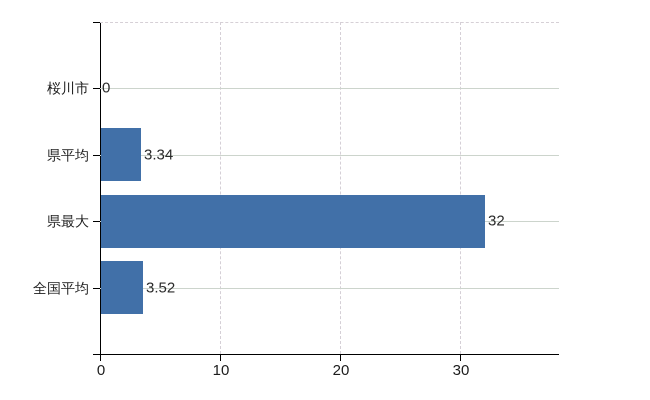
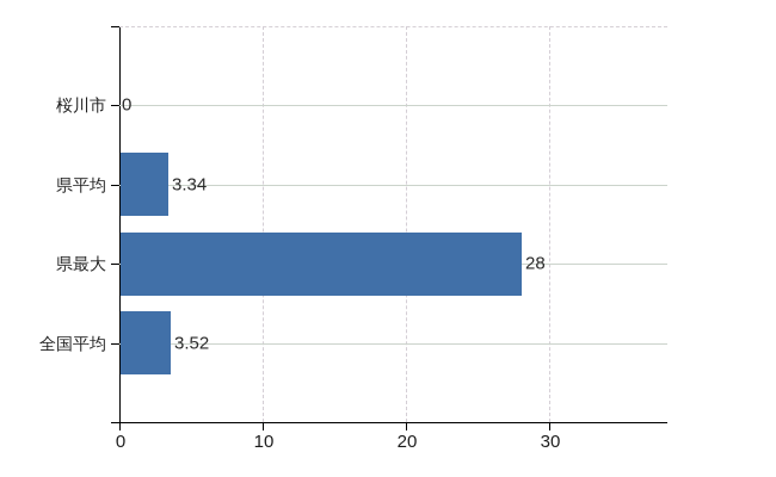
県最大: 32 -> 28
